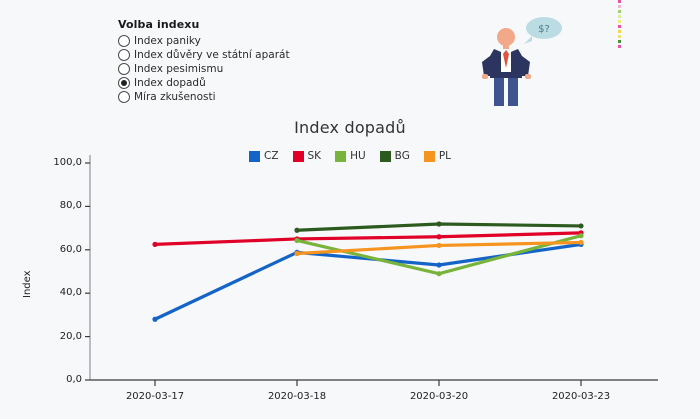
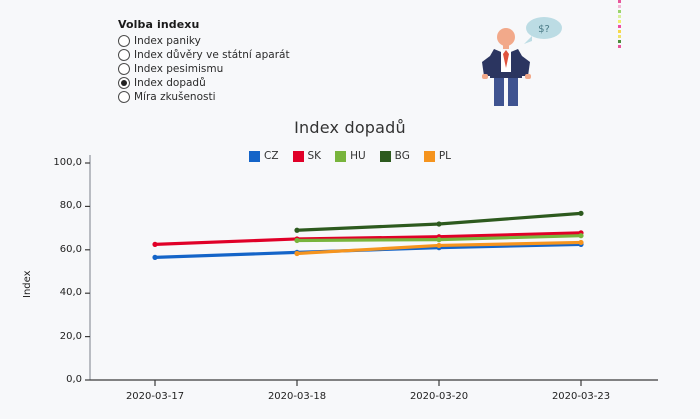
CZ/2020-03-17: 28 -> 56
CZ/2020-03-20: 53 -> 61
HU/2020-03-20: 49 -> 65
BG/2020-03-23: 71 -> 77
